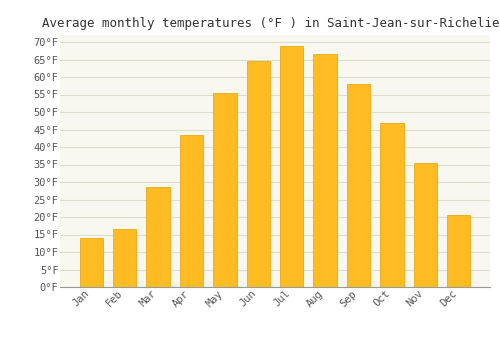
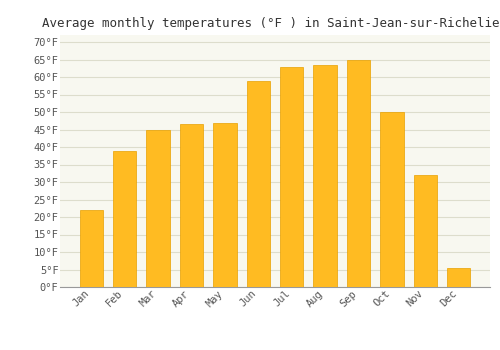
Jan: 14.0°F -> 22.0°F
Feb: 16.5°F -> 39.0°F
Mar: 28.5°F -> 45.0°F
Apr: 43.5°F -> 46.5°F
May: 55.5°F -> 47.0°F
Jun: 64.5°F -> 59.0°F
Jul: 69.0°F -> 63.0°F
Aug: 66.5°F -> 63.5°F
Sep: 58.0°F -> 65.0°F
Oct: 47.0°F -> 50.0°F
Nov: 35.5°F -> 32.0°F
Dec: 20.5°F -> 5.5°F
